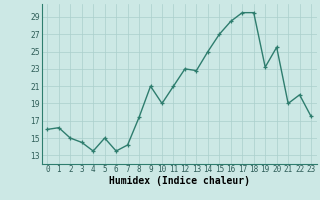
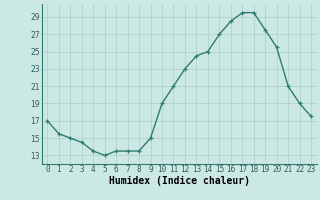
0: 16.0 -> 17.0
1: 16.2 -> 15.5
5: 15.0 -> 13.0
7: 14.2 -> 13.5
8: 17.4 -> 13.5
9: 21.0 -> 15.0
13: 22.8 -> 24.5
19: 23.2 -> 27.5
21: 19.0 -> 21.0
22: 20.0 -> 19.0
